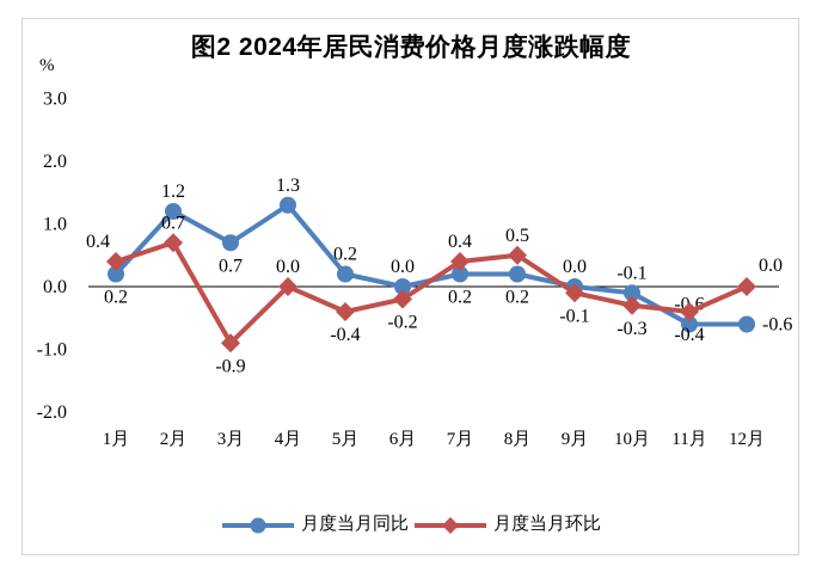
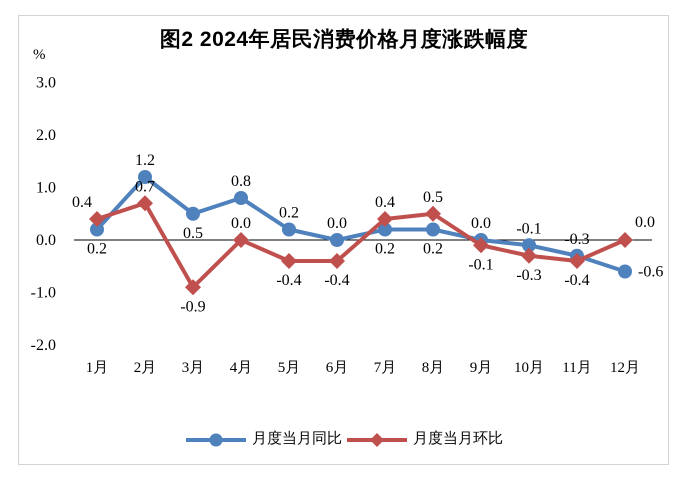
月度当月同比/3月: 0.7 -> 0.5
月度当月同比/4月: 1.3 -> 0.8
月度当月环比/6月: -0.2 -> -0.4
月度当月同比/11月: -0.6 -> -0.3
